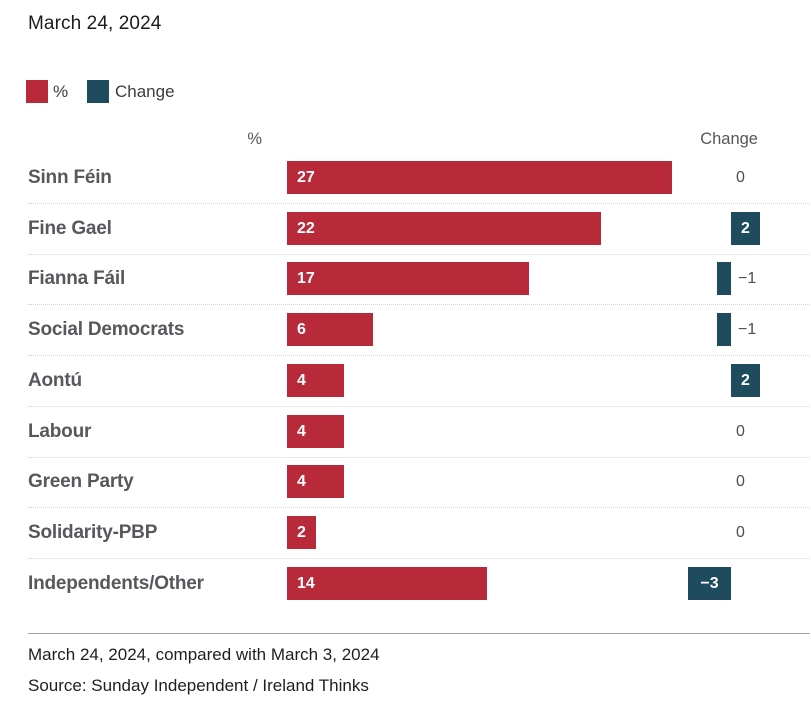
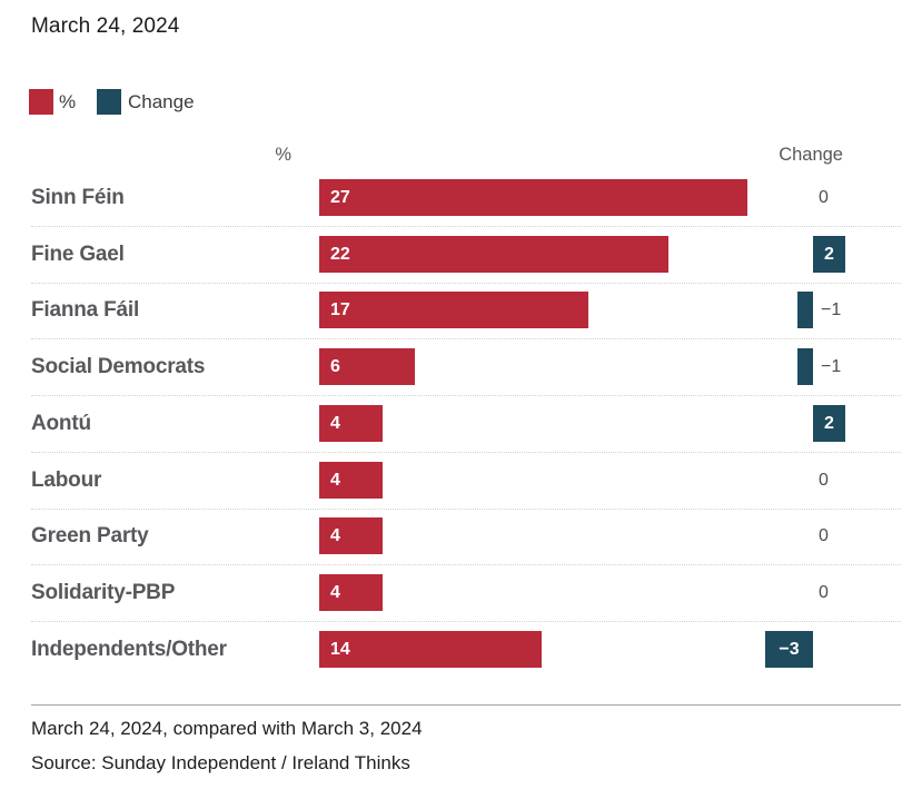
%/Solidarity-PBP: 2 -> 4
